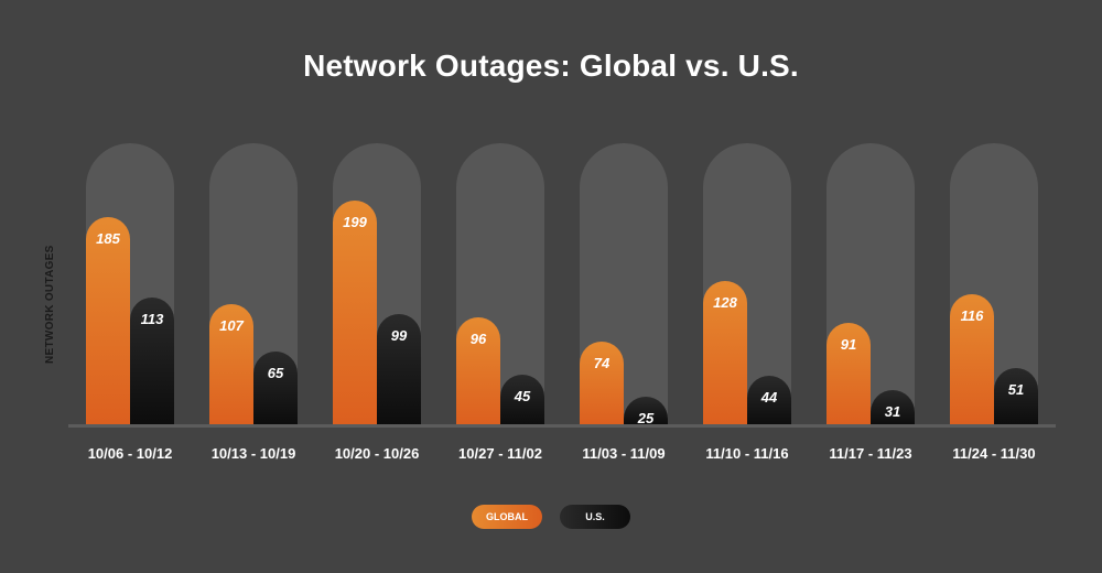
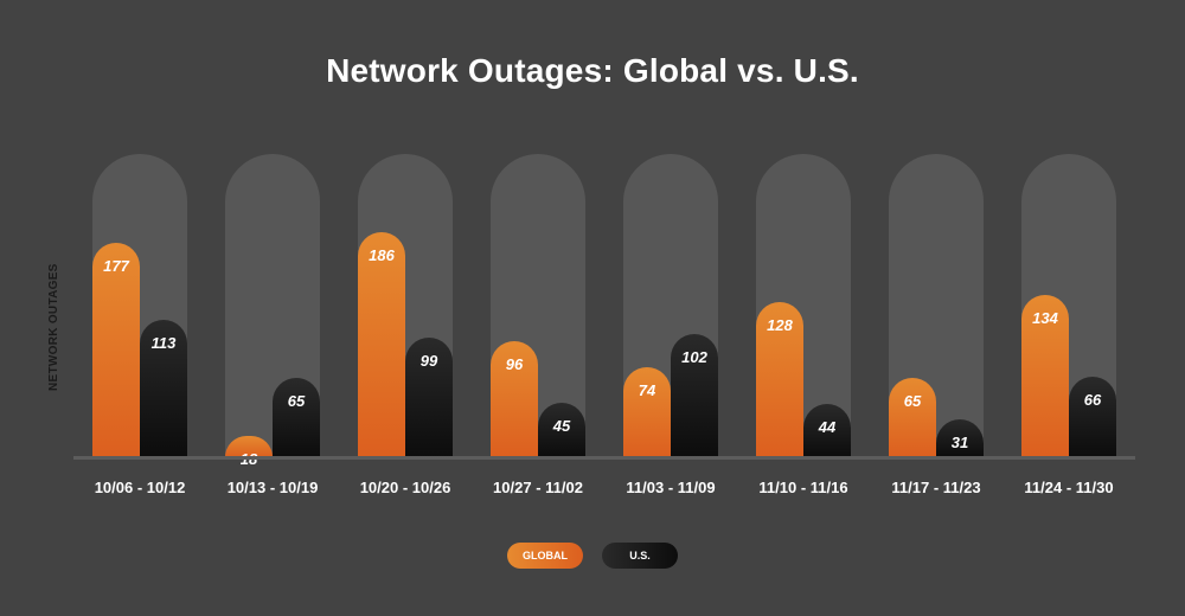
GLOBAL/10/06 - 10/12: 185 -> 177
GLOBAL/10/13 - 10/19: 107 -> 18
GLOBAL/10/20 - 10/26: 199 -> 186
U.S./11/03 - 11/09: 25 -> 102
GLOBAL/11/17 - 11/23: 91 -> 65
GLOBAL/11/24 - 11/30: 116 -> 134
U.S./11/24 - 11/30: 51 -> 66
